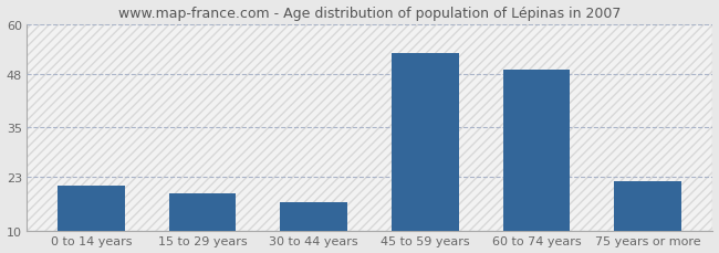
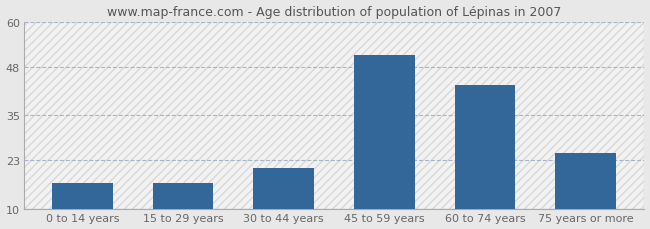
0 to 14 years: 21 -> 17
15 to 29 years: 19 -> 17
30 to 44 years: 17 -> 21
45 to 59 years: 53 -> 51
60 to 74 years: 49 -> 43
75 years or more: 22 -> 25
